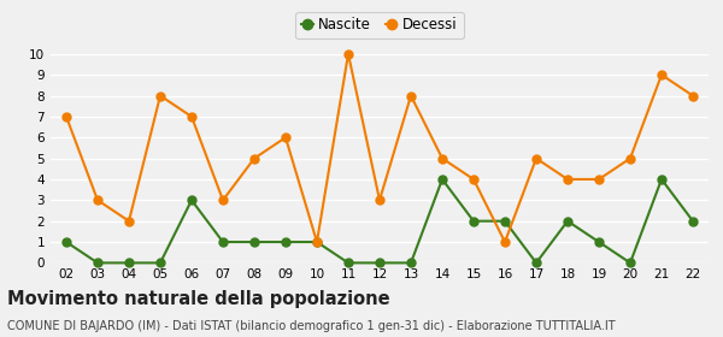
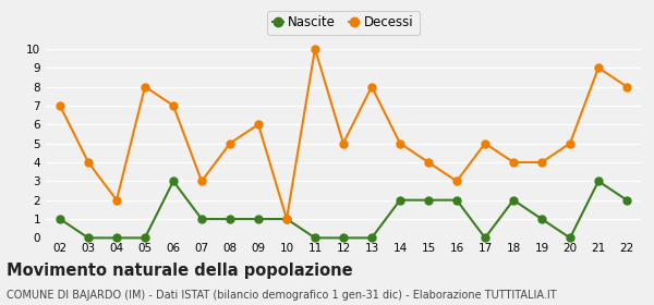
Decessi/03: 3 -> 4
Decessi/12: 3 -> 5
Nascite/14: 4 -> 2
Decessi/16: 1 -> 3
Nascite/21: 4 -> 3
